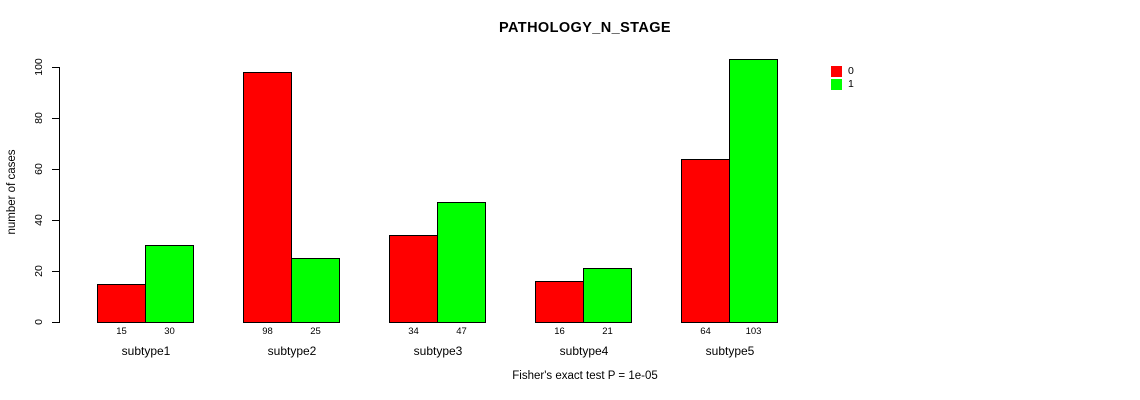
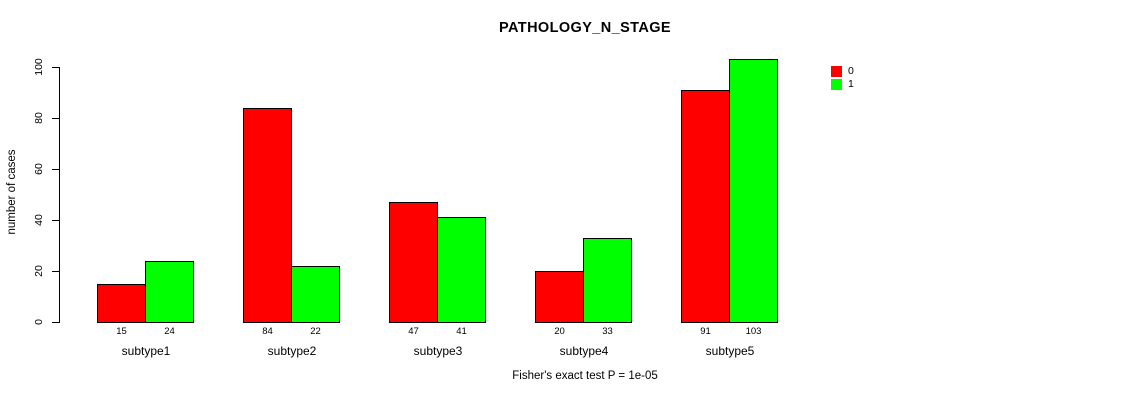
1/subtype1: 30 -> 24
0/subtype2: 98 -> 84
1/subtype2: 25 -> 22
0/subtype3: 34 -> 47
1/subtype3: 47 -> 41
0/subtype4: 16 -> 20
1/subtype4: 21 -> 33
0/subtype5: 64 -> 91
